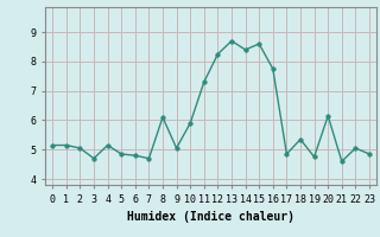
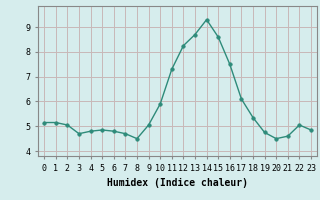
4: 5.15 -> 4.80
8: 6.10 -> 4.50
14: 8.40 -> 9.30
16: 7.75 -> 7.50
17: 4.85 -> 6.10
20: 6.15 -> 4.50
